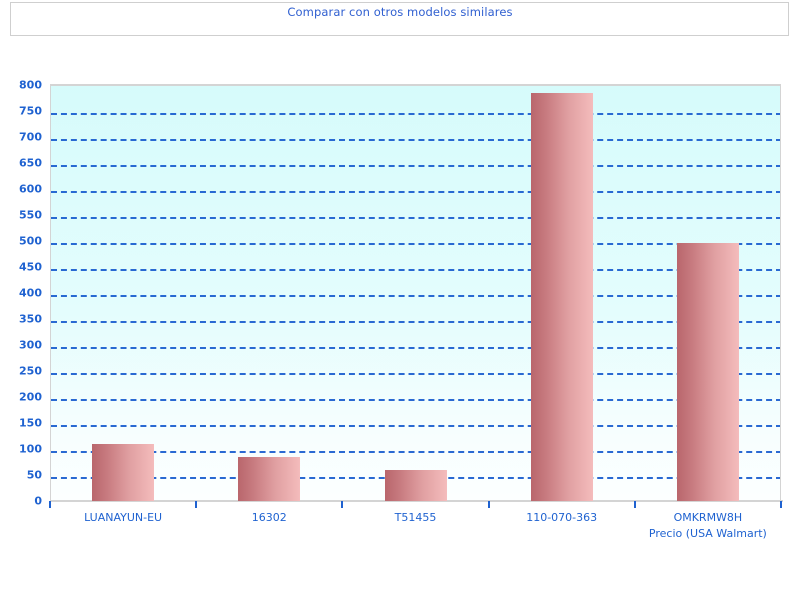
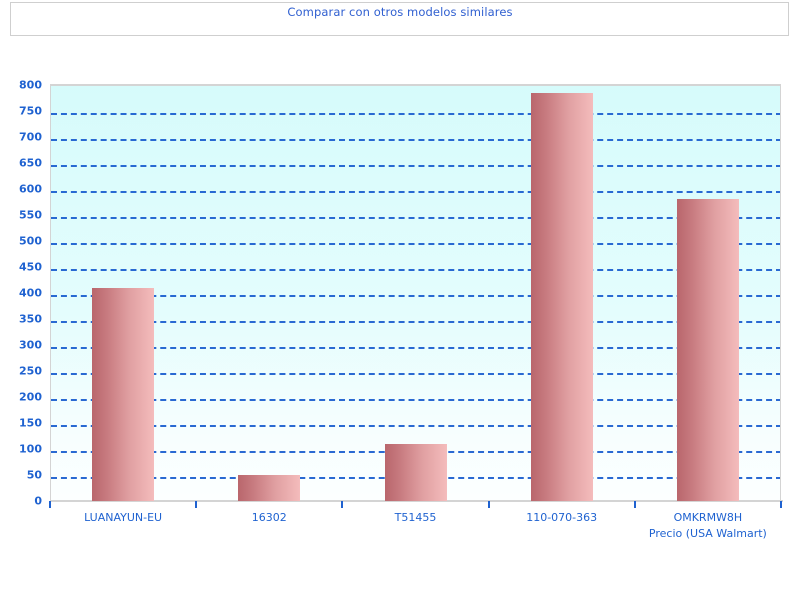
LUANAYUN-EU: 110 -> 410
16302: 80 -> 50
T51455: 60 -> 110
OMKRMW8H: 500 -> 580
